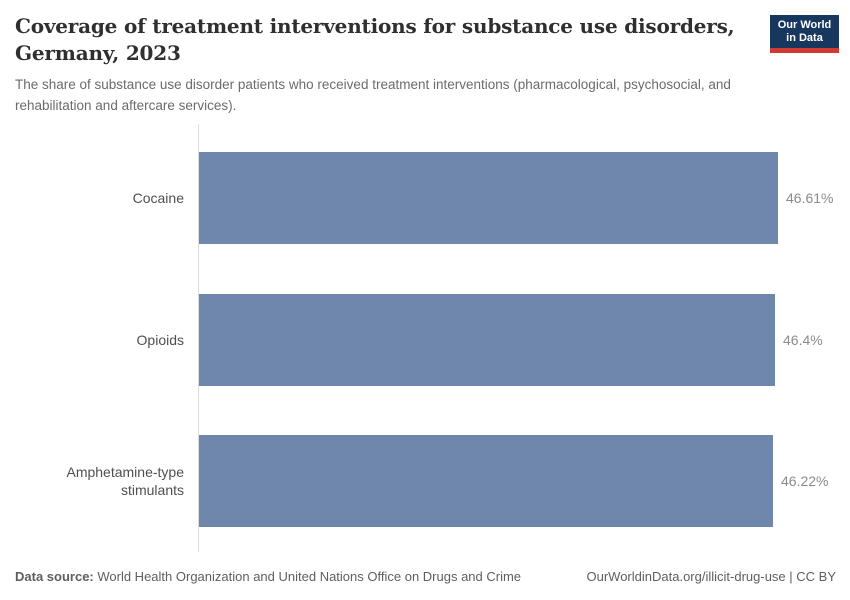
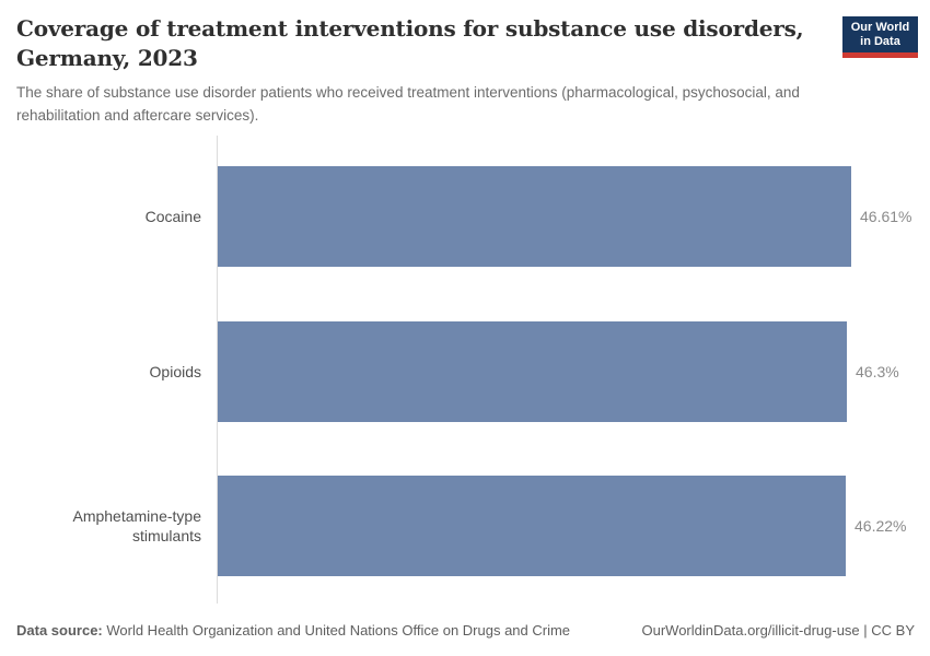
Opioids: 46.4% -> 46.3%
